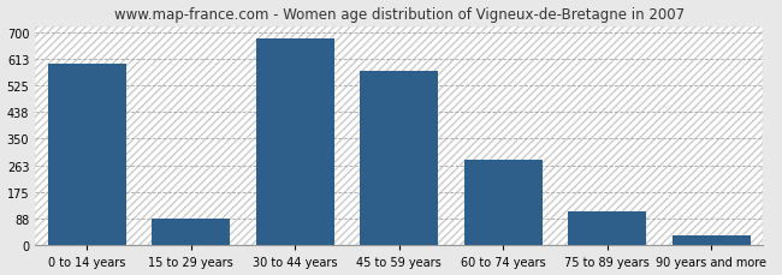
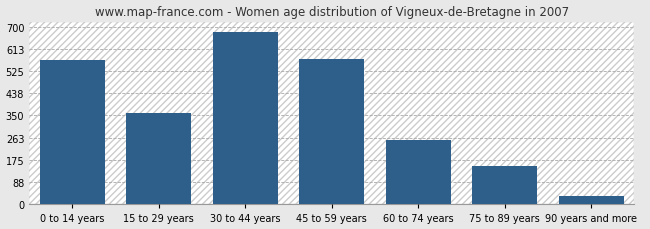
0 to 14 years: 595 -> 570
15 to 29 years: 90 -> 358
60 to 74 years: 280 -> 252
75 to 89 years: 110 -> 150
